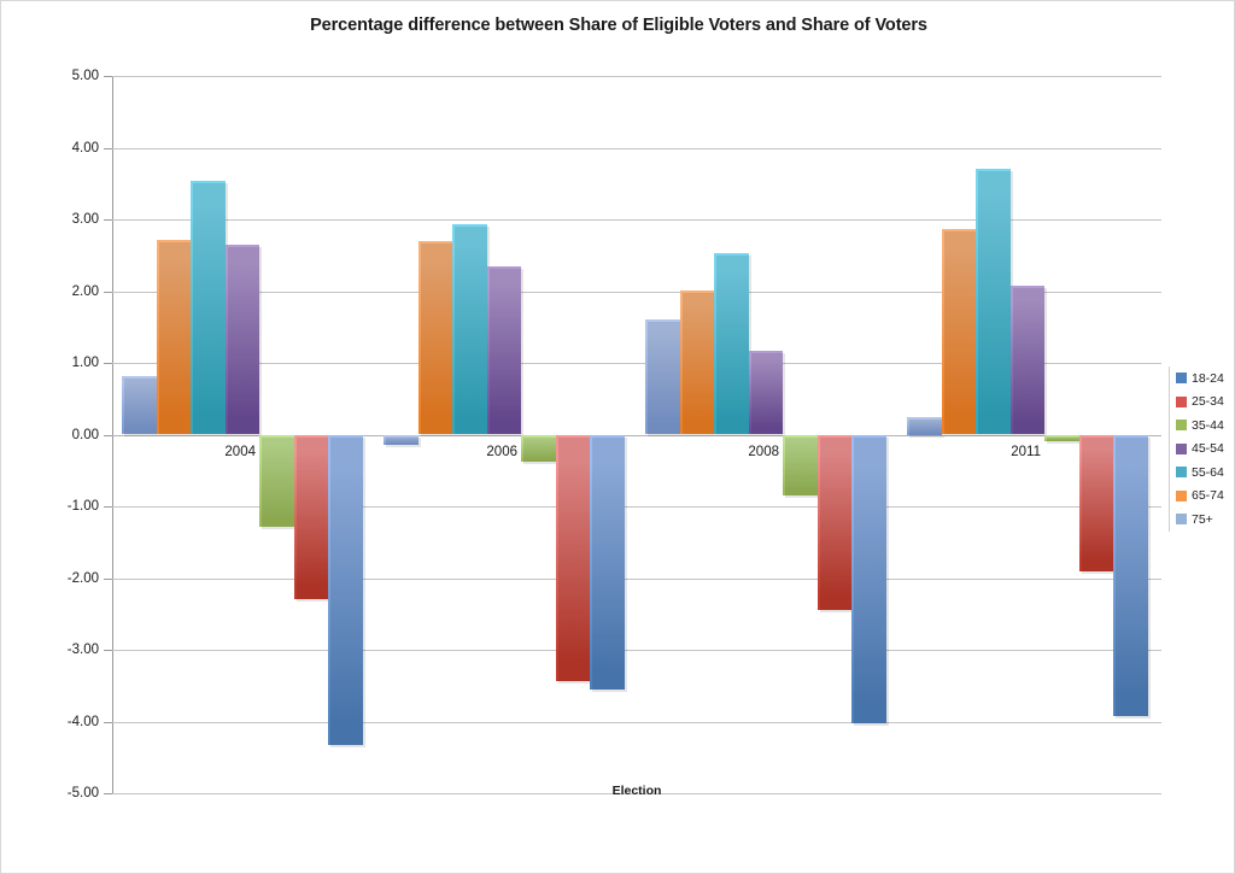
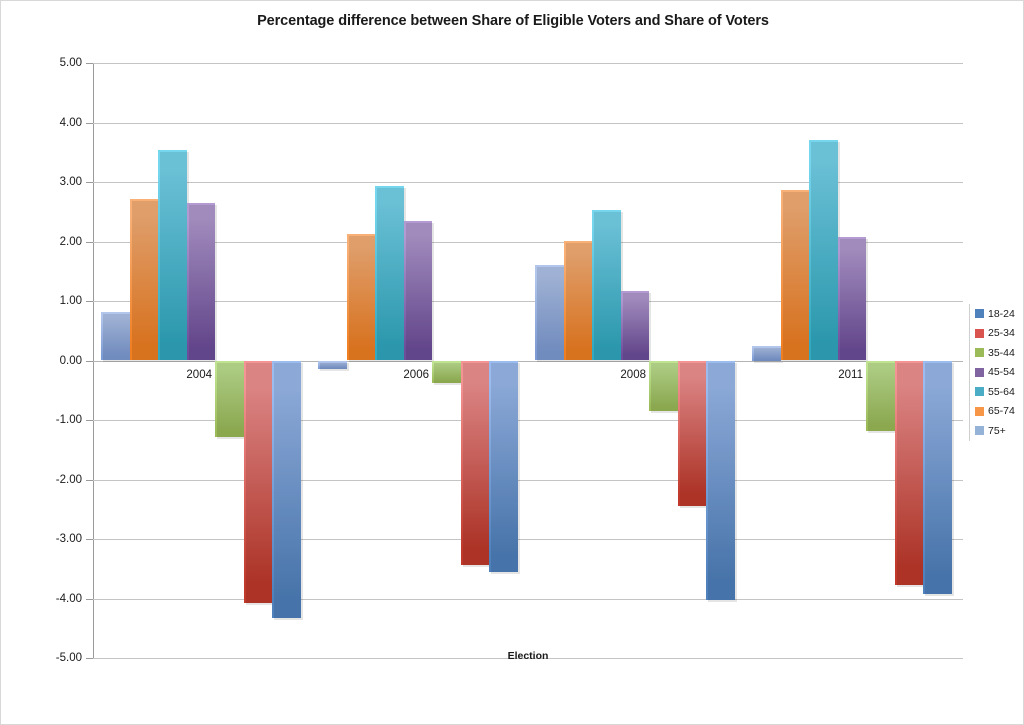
25-34/2004: -2.3 -> -4.1
65-74/2006: 2.7 -> 2.1
25-34/2011: -1.9 -> -3.8
35-44/2011: -0.1 -> -1.2
